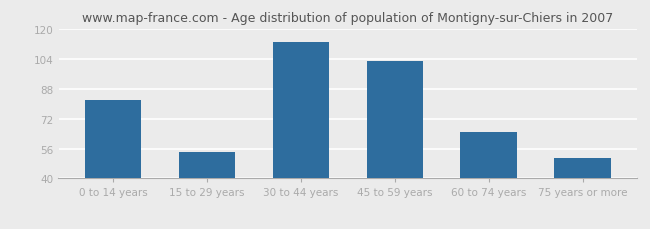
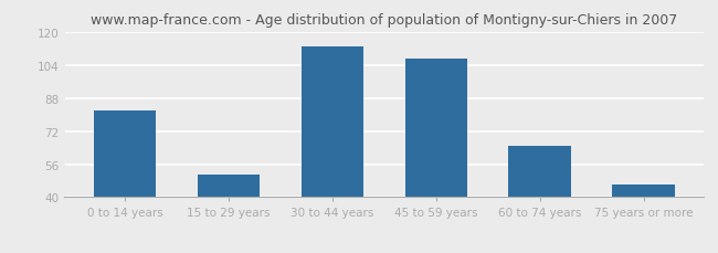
15 to 29 years: 54 -> 51
45 to 59 years: 103 -> 107
75 years or more: 51 -> 46
